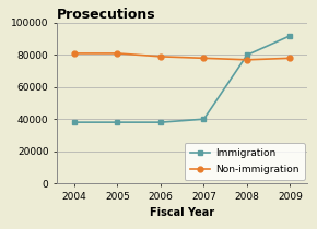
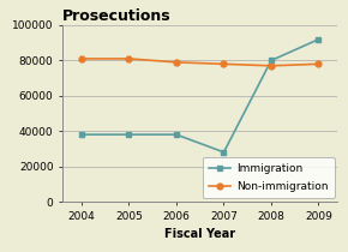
Immigration/2007: 40000 -> 28000
